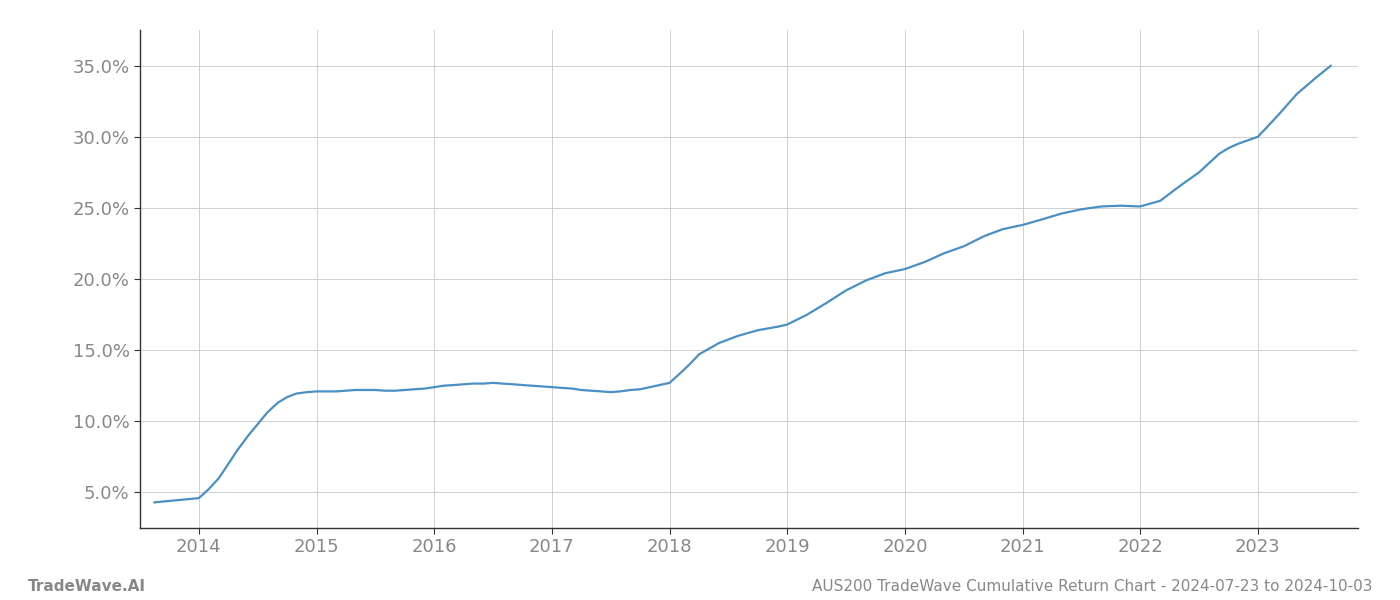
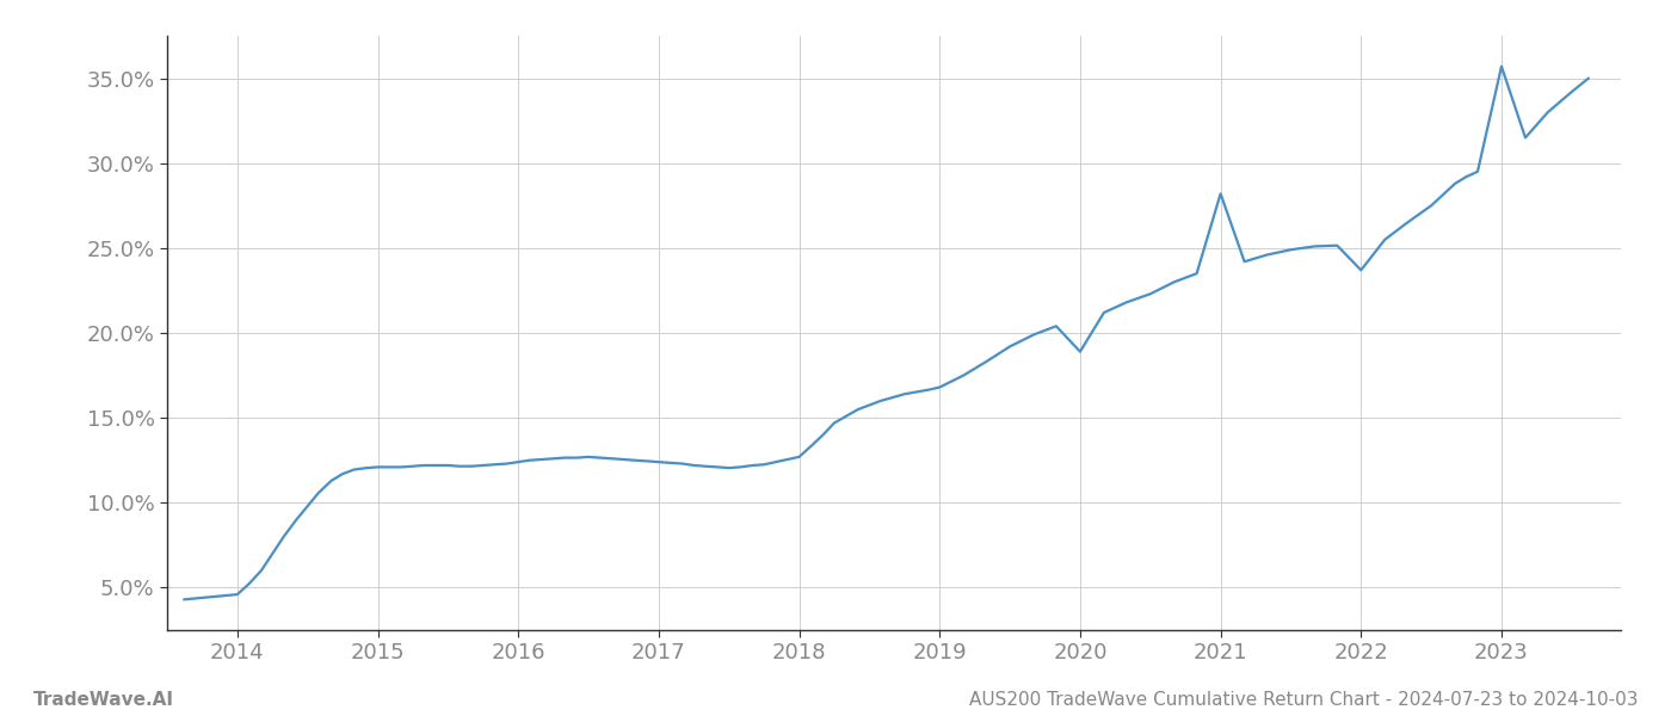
2020: 20.7% -> 18.9%
2021: 23.8% -> 28.2%
2022: 25.1% -> 23.7%
2023: 30.0% -> 35.7%
